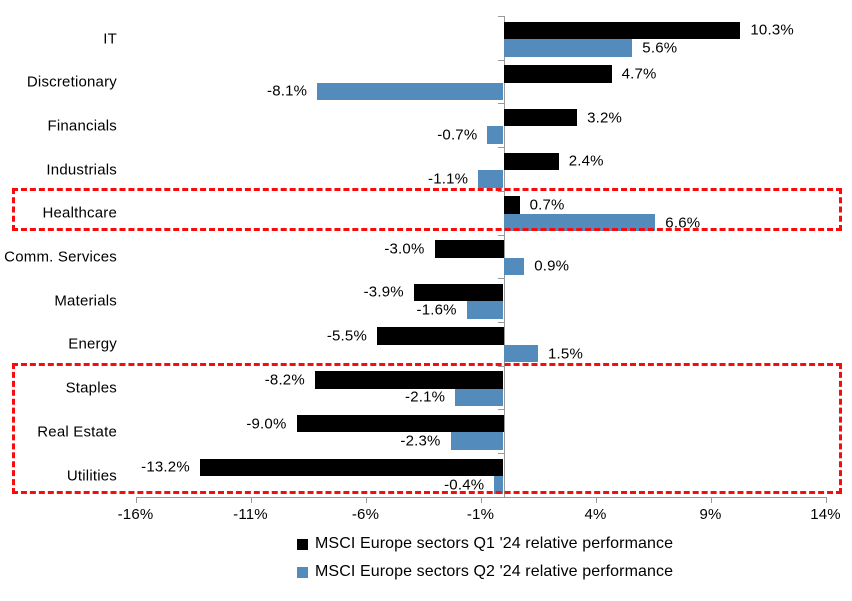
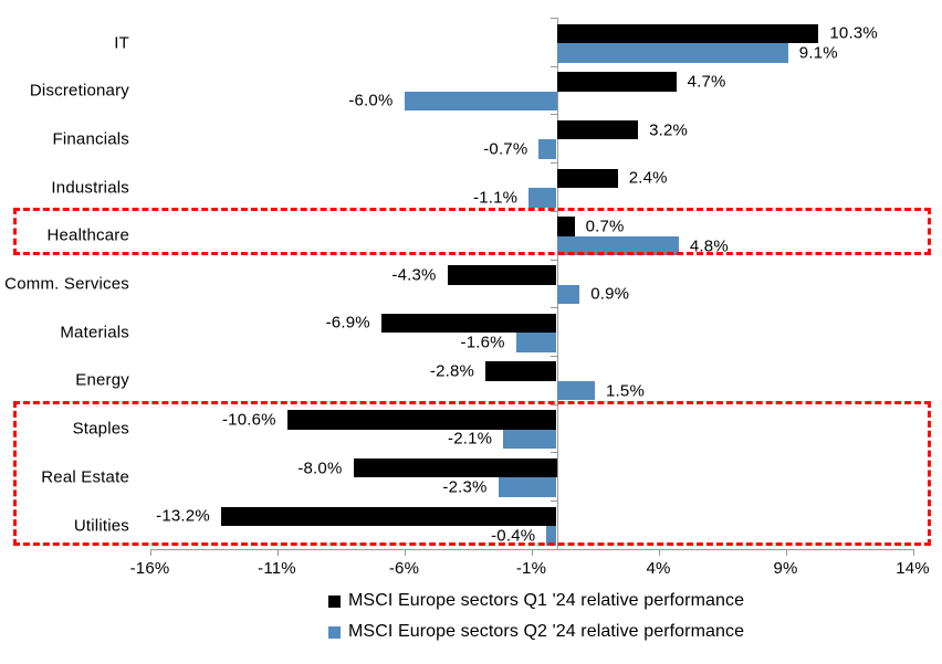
MSCI Europe sectors Q2 '24 relative performance/IT: 5.6% -> 9.1%
MSCI Europe sectors Q2 '24 relative performance/Discretionary: -8.1% -> -6.0%
MSCI Europe sectors Q2 '24 relative performance/Healthcare: 6.6% -> 4.8%
MSCI Europe sectors Q1 '24 relative performance/Comm. Services: -3.0% -> -4.3%
MSCI Europe sectors Q1 '24 relative performance/Materials: -3.9% -> -6.9%
MSCI Europe sectors Q1 '24 relative performance/Energy: -5.5% -> -2.8%
MSCI Europe sectors Q1 '24 relative performance/Staples: -8.2% -> -10.6%
MSCI Europe sectors Q1 '24 relative performance/Real Estate: -9.0% -> -8.0%
